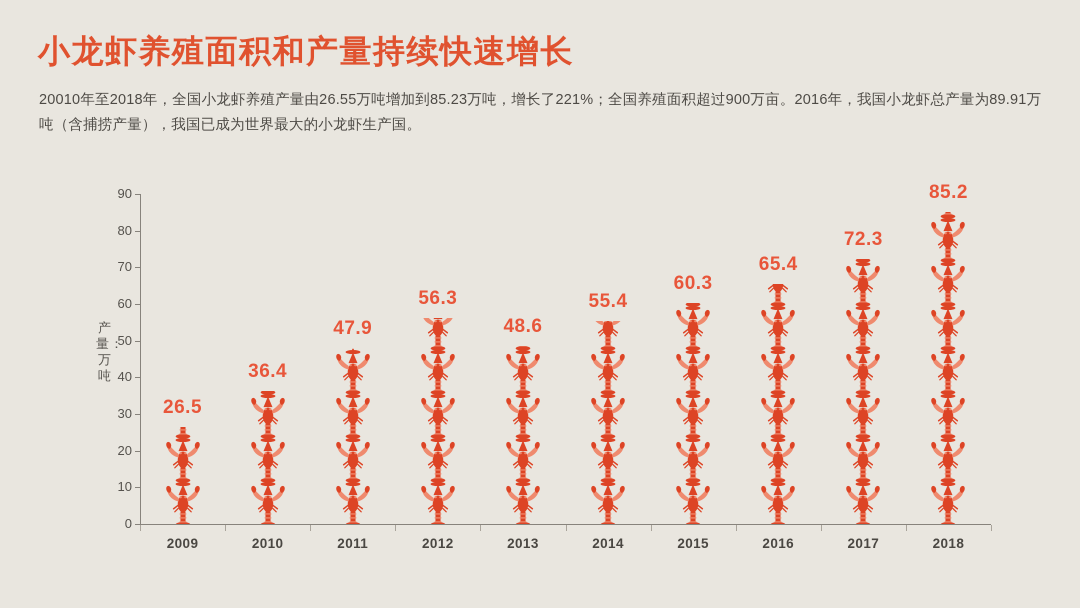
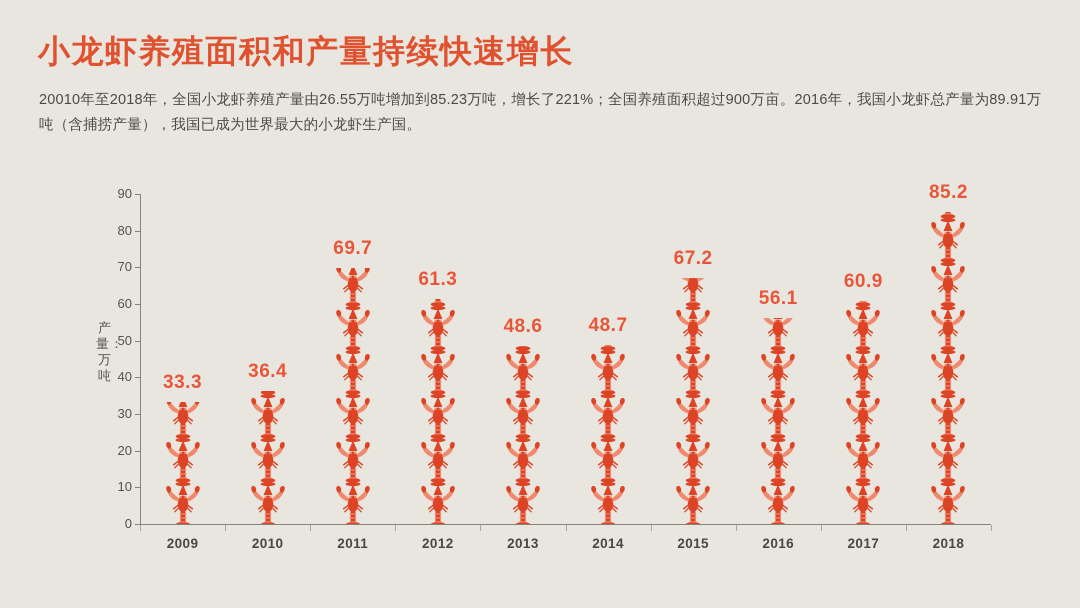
2009: 26.5 -> 33.3
2011: 47.9 -> 69.7
2012: 56.3 -> 61.3
2014: 55.4 -> 48.7
2015: 60.3 -> 67.2
2016: 65.4 -> 56.1
2017: 72.3 -> 60.9
